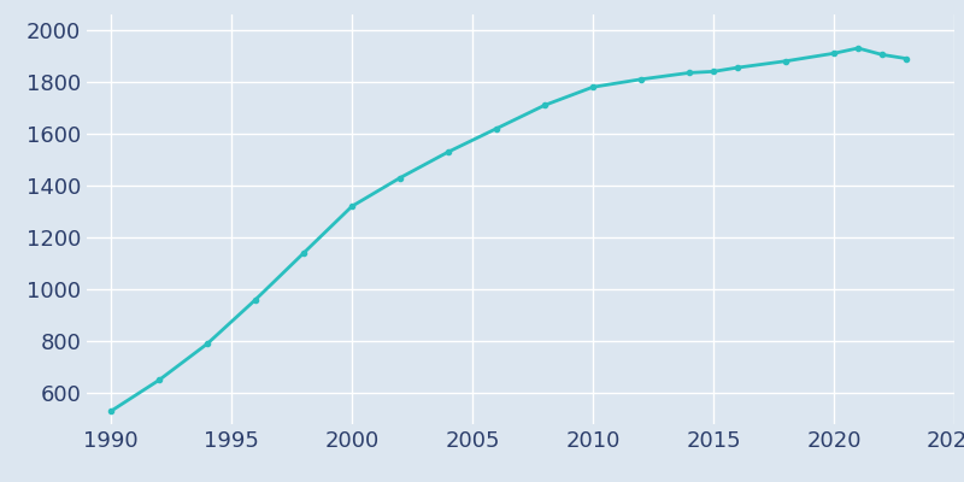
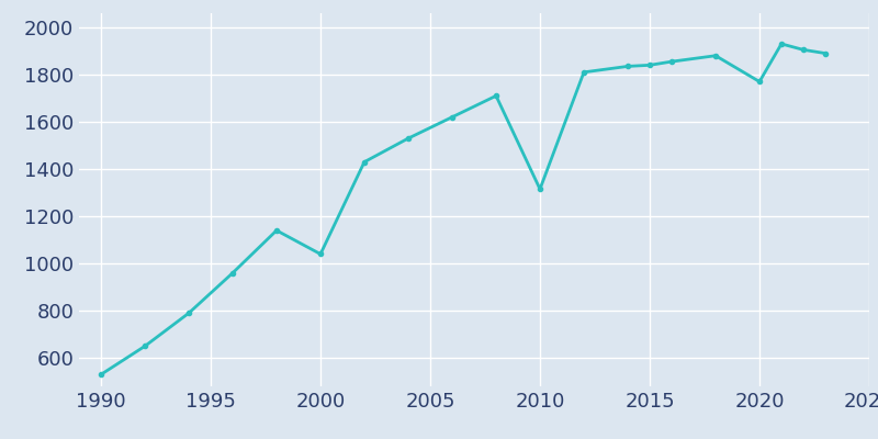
2000: 1320 -> 1040
2010: 1780 -> 1315
2020: 1910 -> 1770
